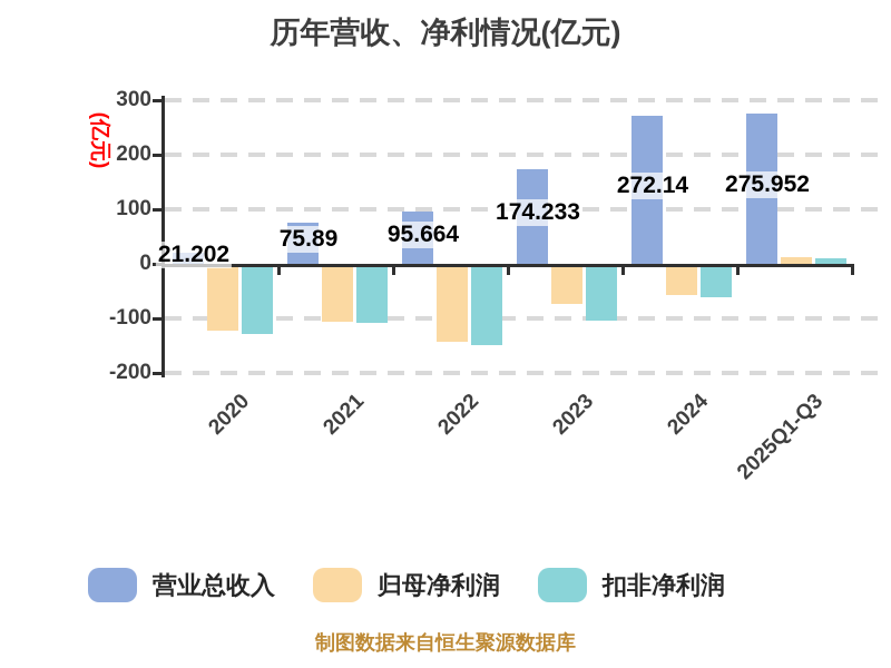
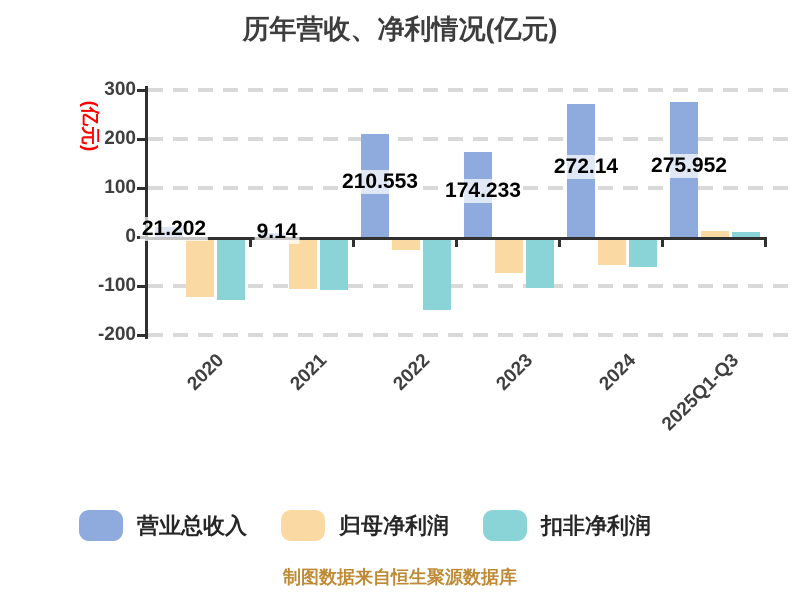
营业总收入/2021: 75.89 -> 9.14
营业总收入/2022: 95.664 -> 210.553
归母净利润/2022: -140 -> -20
